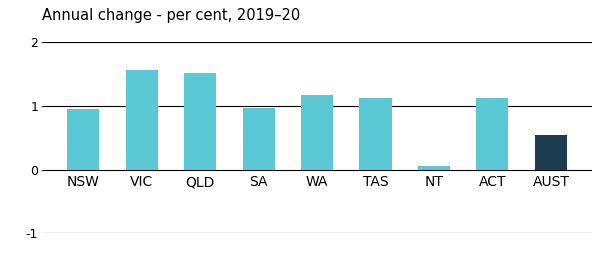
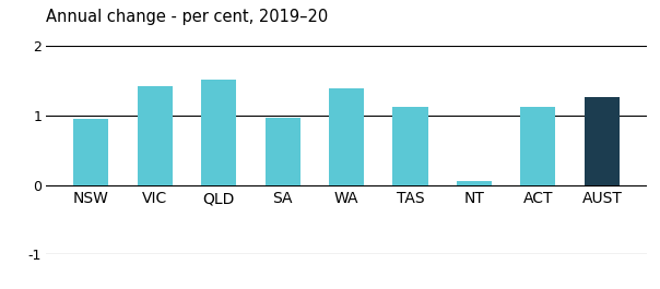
VIC: 1.56 -> 1.42
WA: 1.18 -> 1.40
AUST: 0.54 -> 1.27
